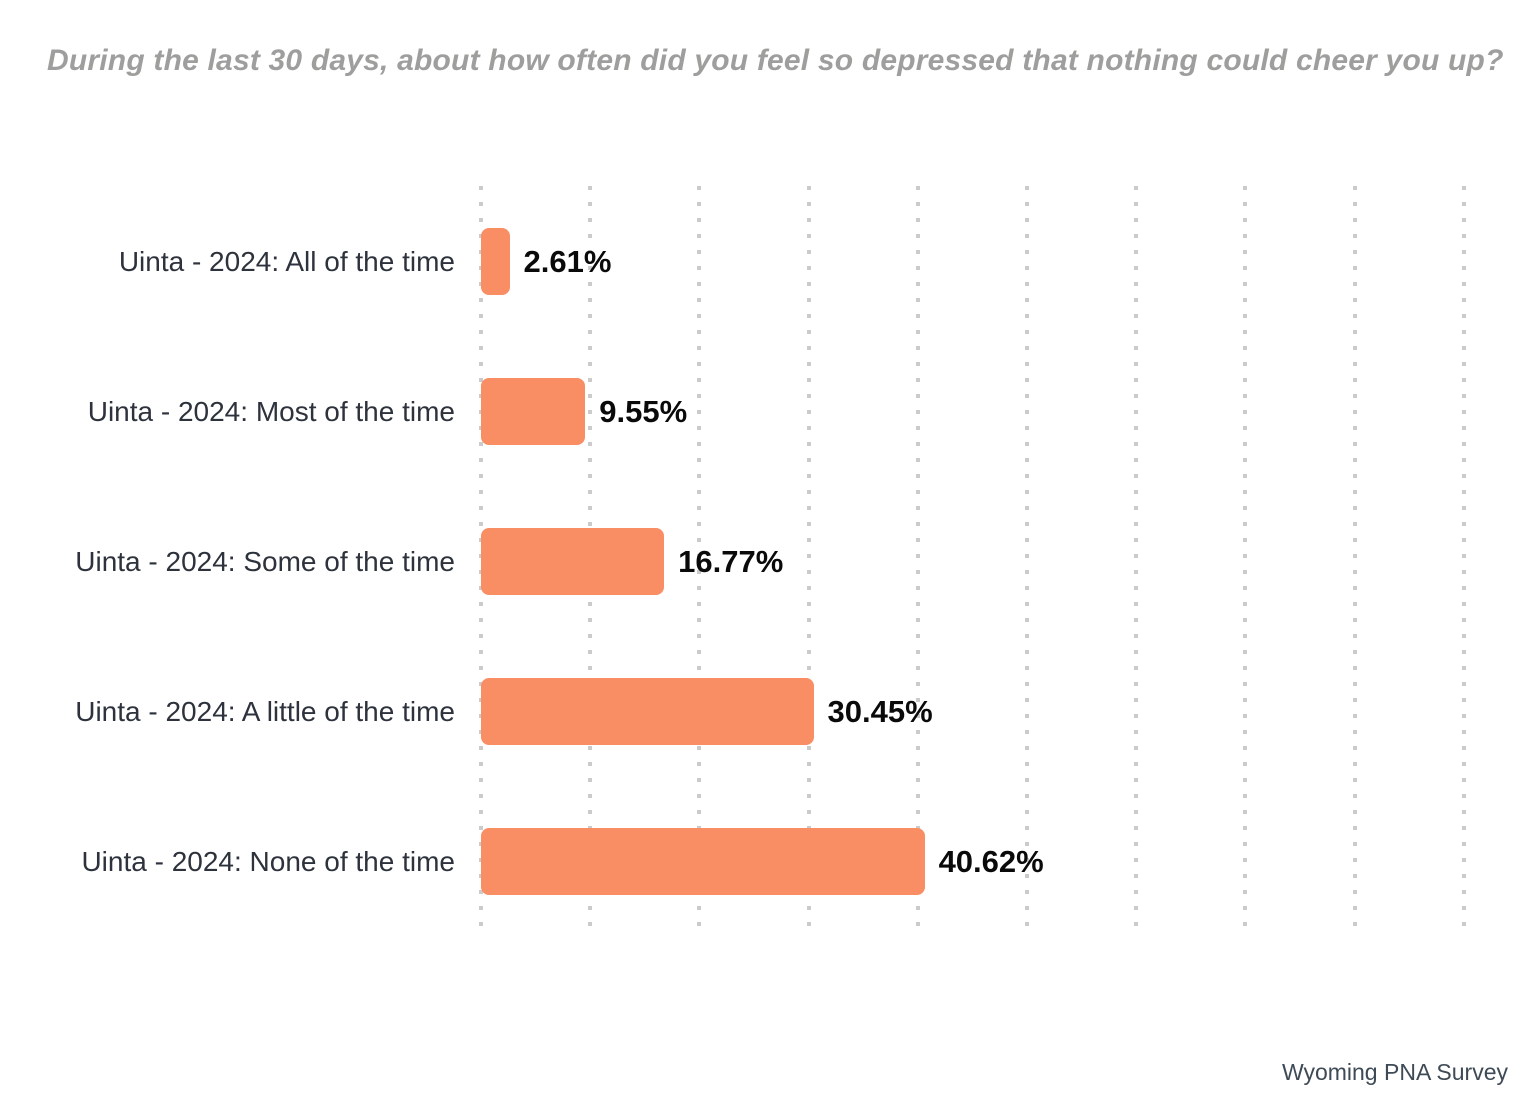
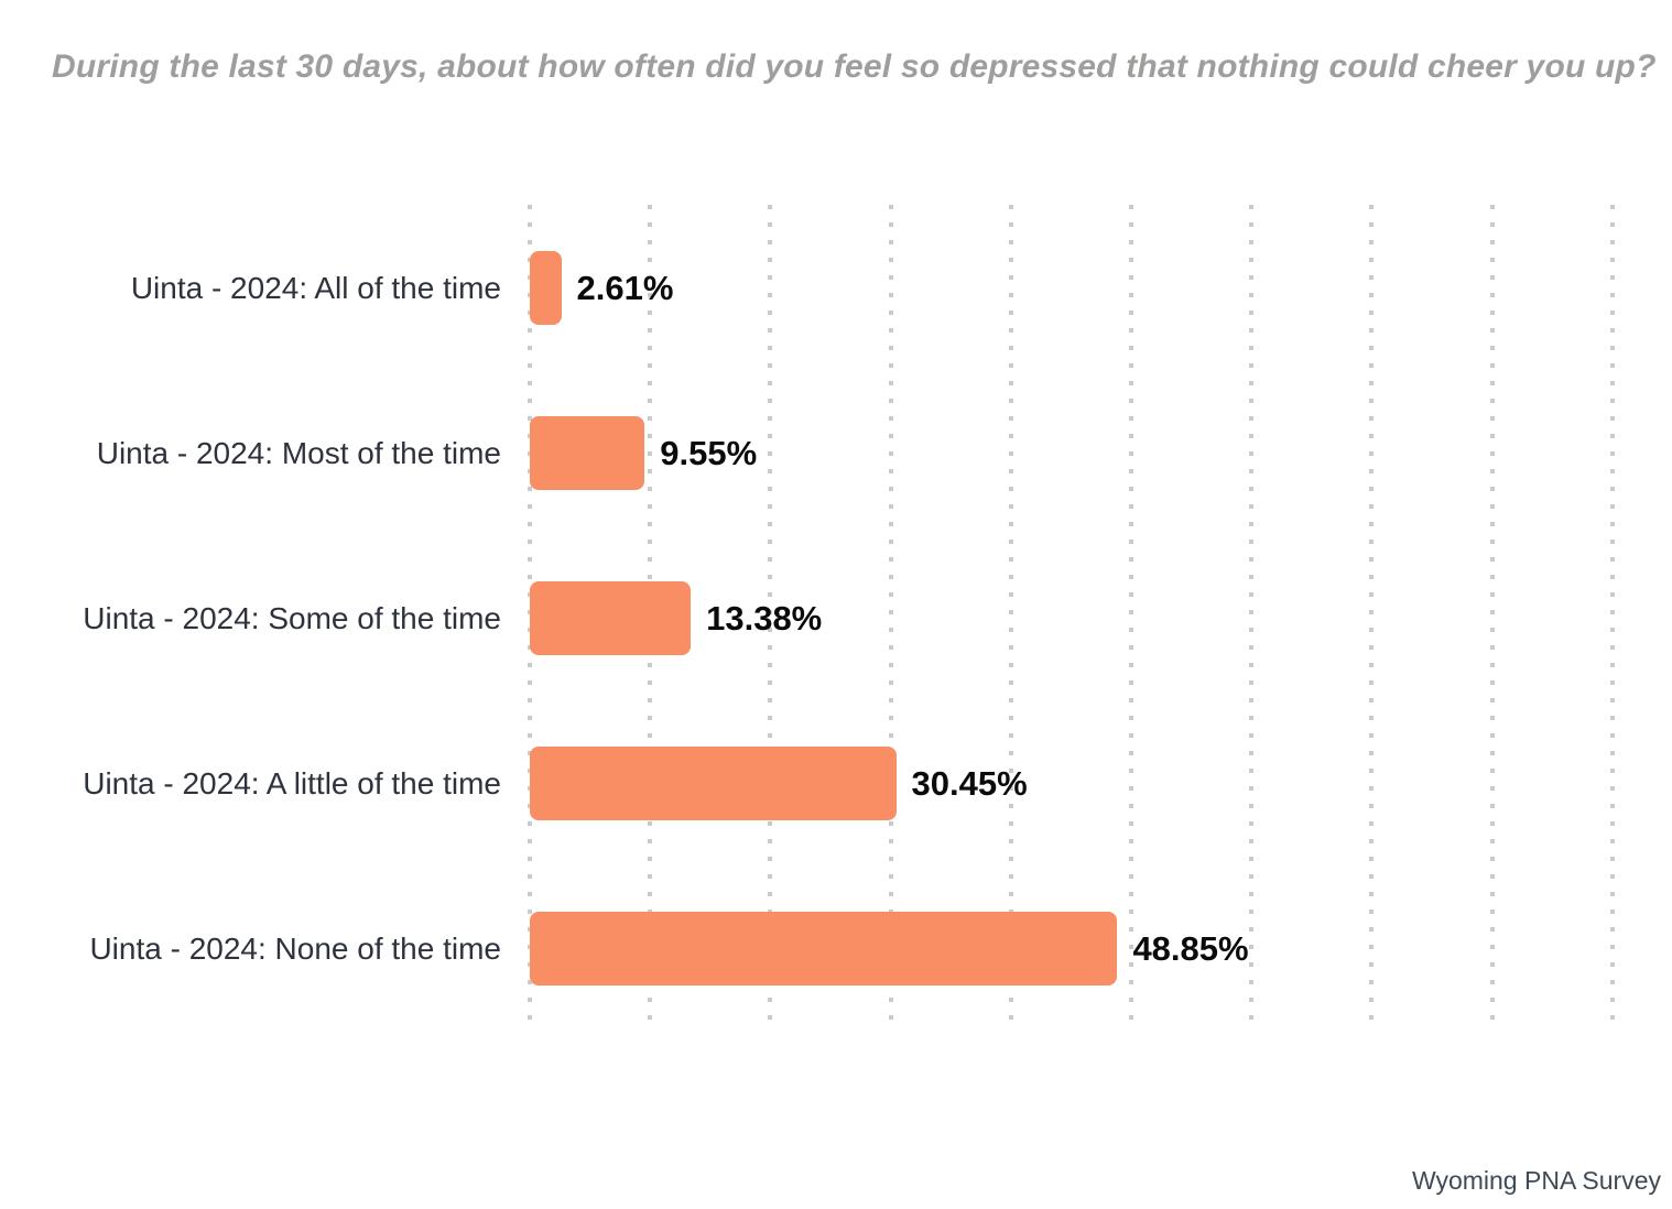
Uinta - 2024: Some of the time: 16.77% -> 13.38%
Uinta - 2024: None of the time: 40.62% -> 48.85%
